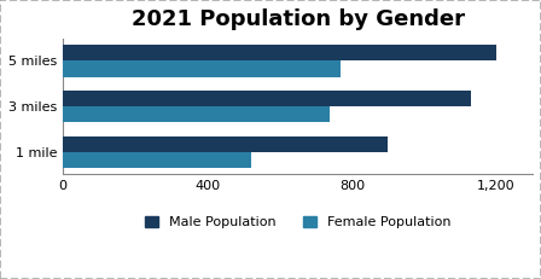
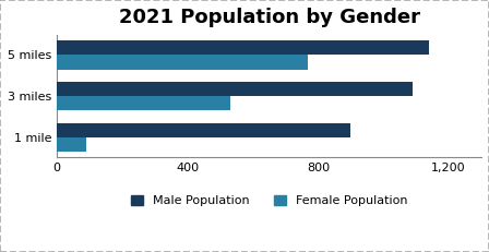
Male Population/5 miles: 1,200 -> 1,140
Male Population/3 miles: 1,130 -> 1,090
Female Population/3 miles: 740 -> 530
Female Population/1 mile: 520 -> 90
